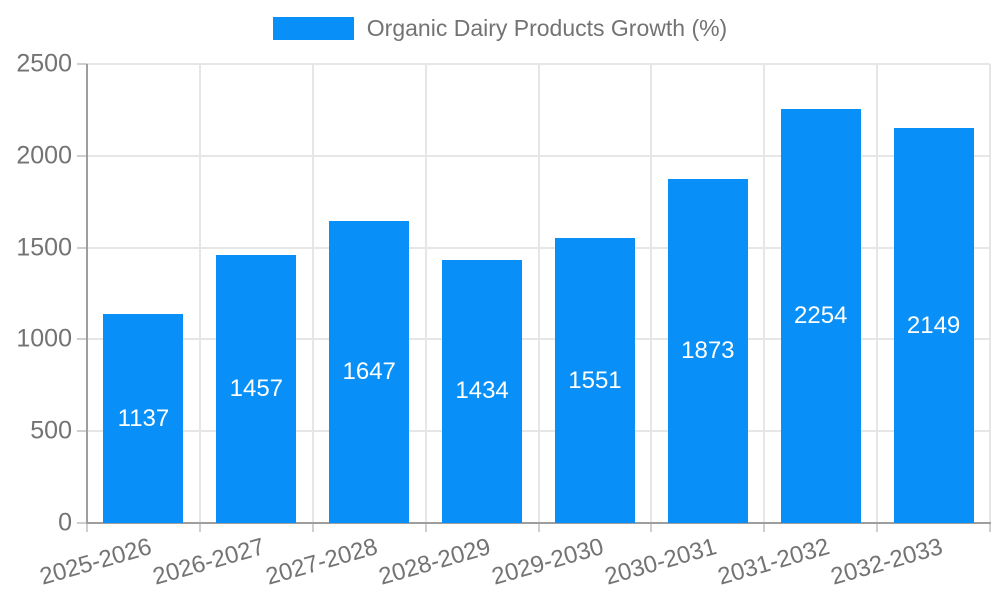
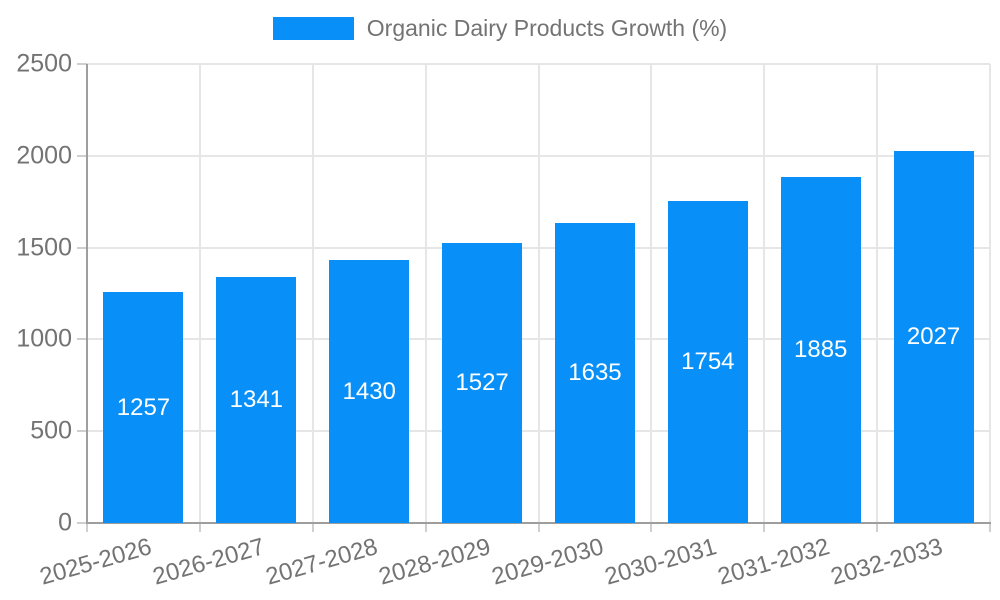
2025-2026: 1137 -> 1257
2026-2027: 1457 -> 1341
2027-2028: 1647 -> 1430
2028-2029: 1434 -> 1527
2029-2030: 1551 -> 1635
2030-2031: 1873 -> 1754
2031-2032: 2254 -> 1885
2032-2033: 2149 -> 2027
